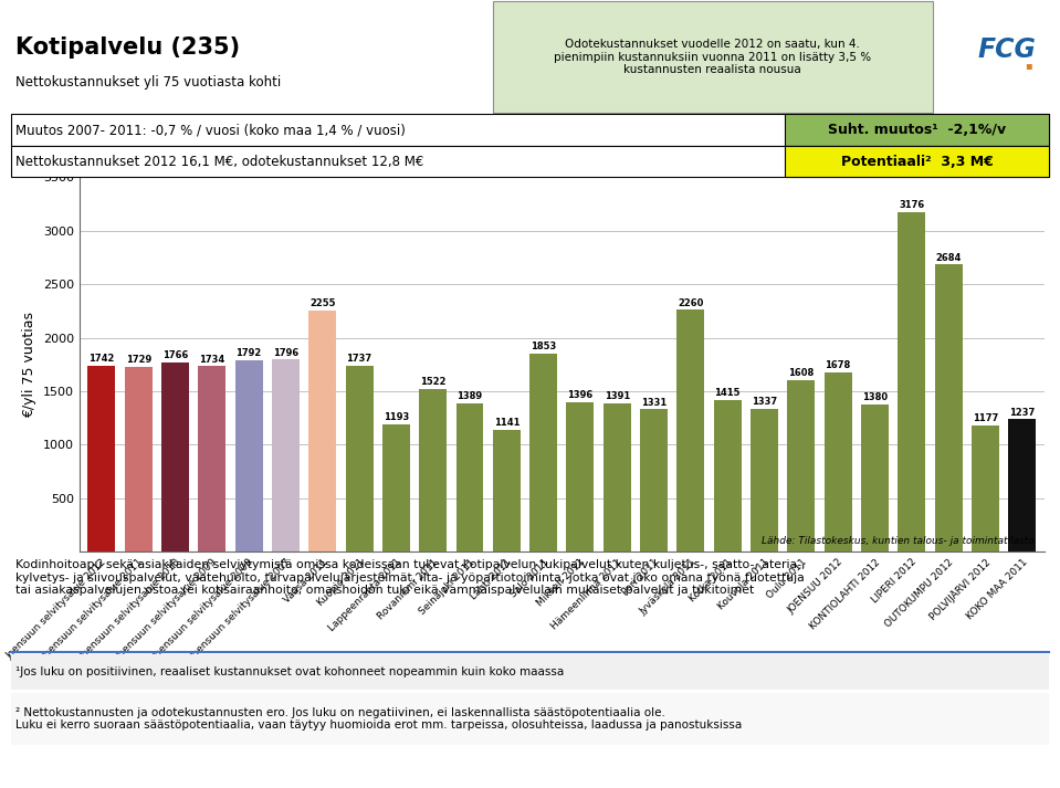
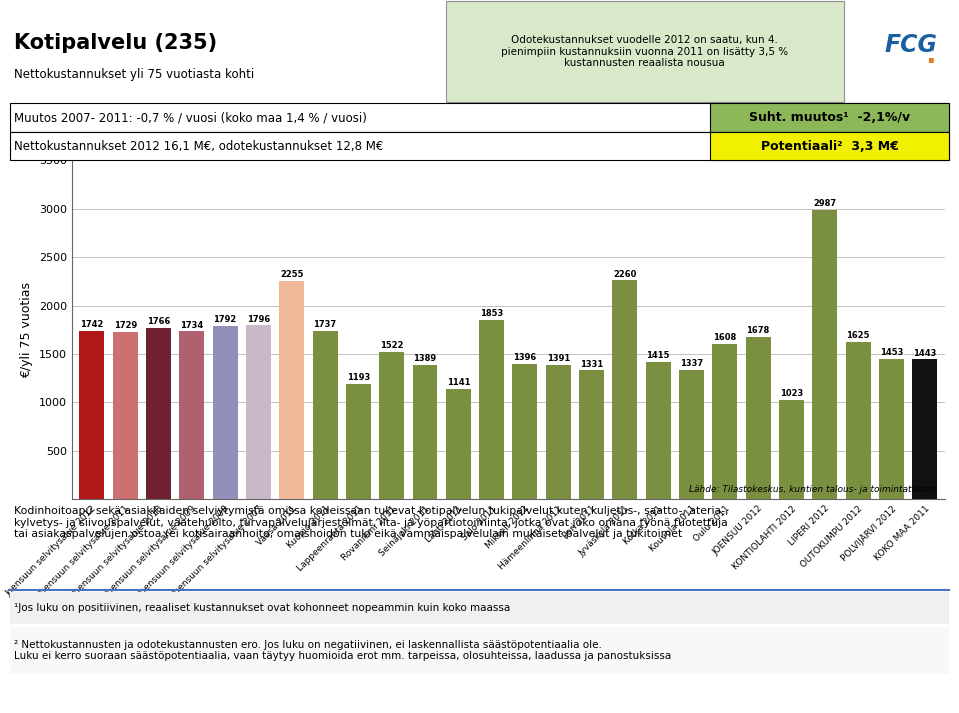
KONTIOLAHTI 2012: 1380 -> 1023
LIPERI 2012: 3176 -> 2987
OUTOKUMPU 2012: 2684 -> 1625
POLVIJÄRVI 2012: 1177 -> 1453
KOKO MAA 2011: 1237 -> 1443
